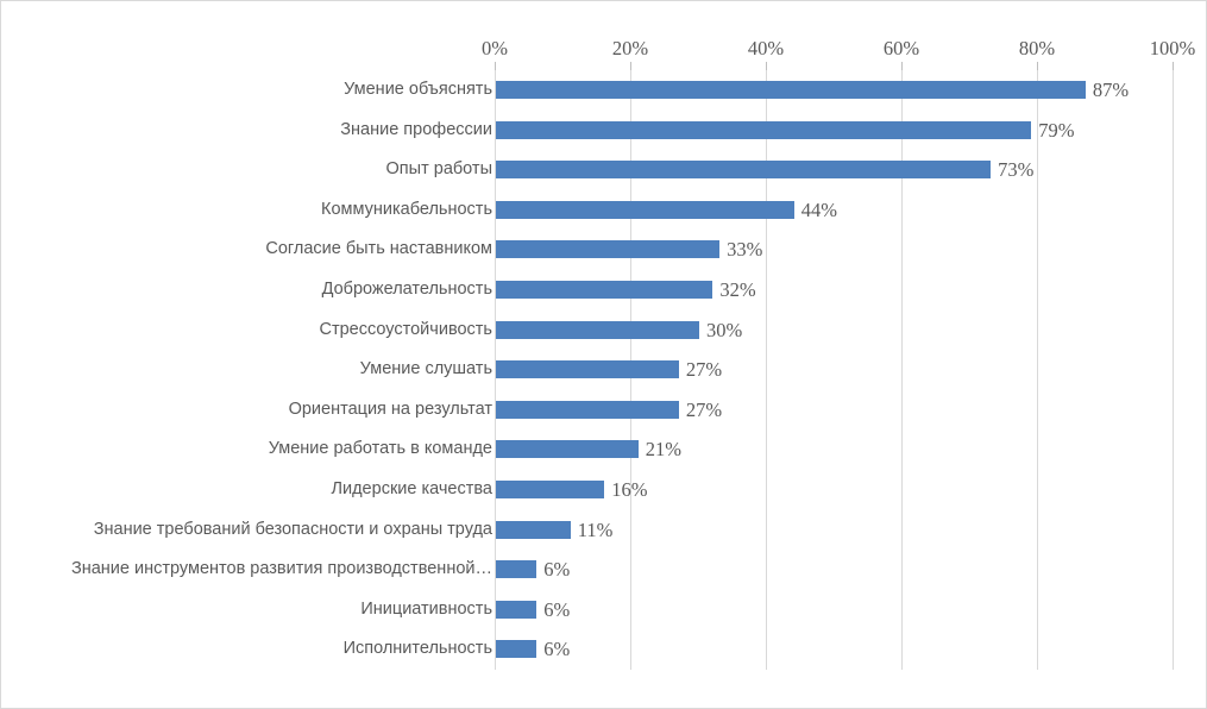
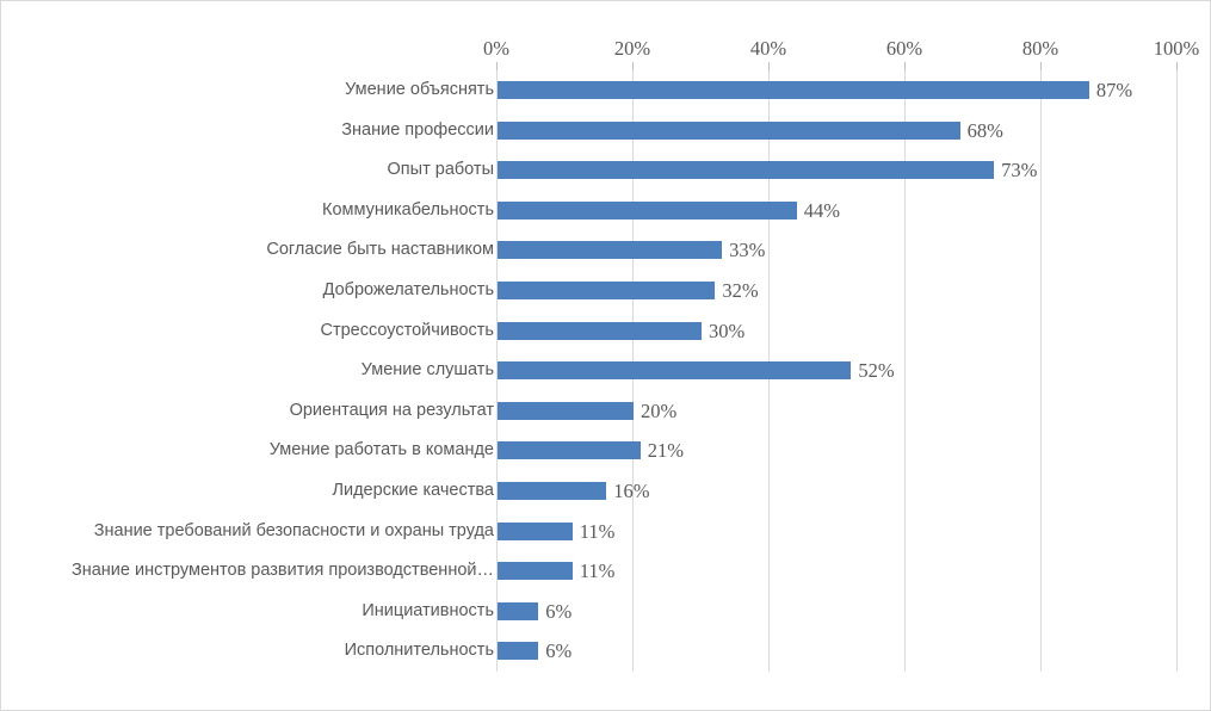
Знание профессии: 79% -> 68%
Умение слушать: 27% -> 52%
Ориентация на результат: 27% -> 20%
Знание инструментов развития производственной…: 6% -> 11%
